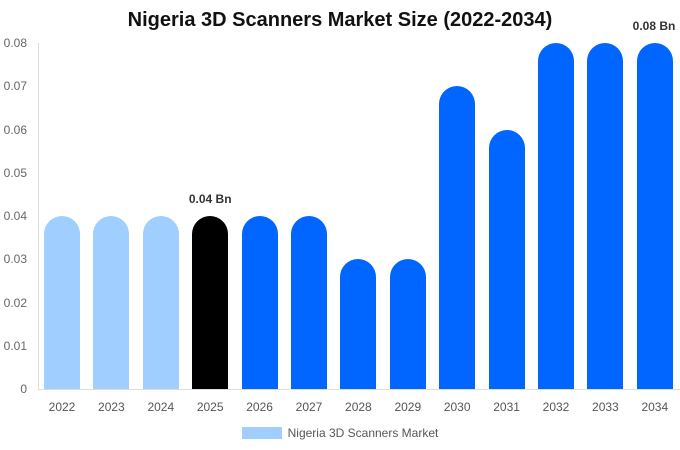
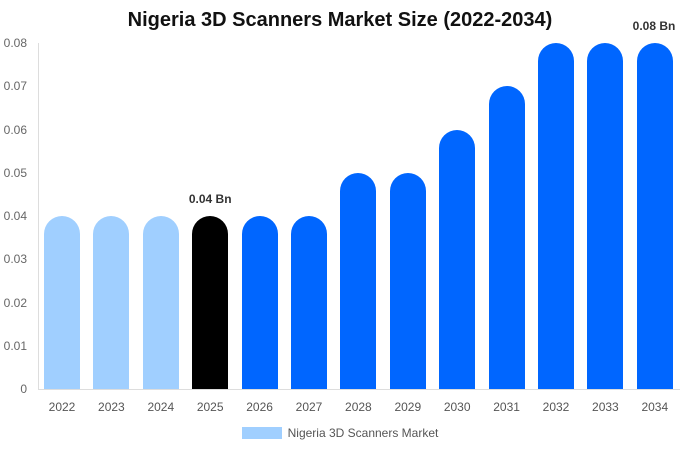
2028: 0.03 -> 0.05
2029: 0.03 -> 0.05
2030: 0.07 -> 0.06
2031: 0.06 -> 0.07
